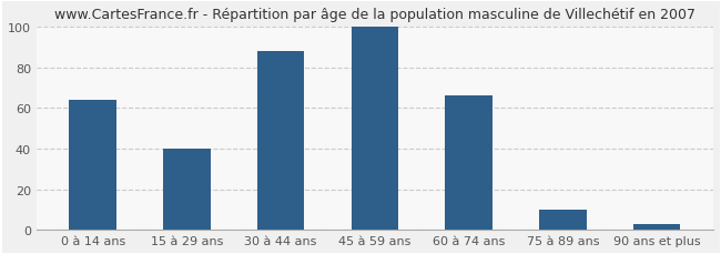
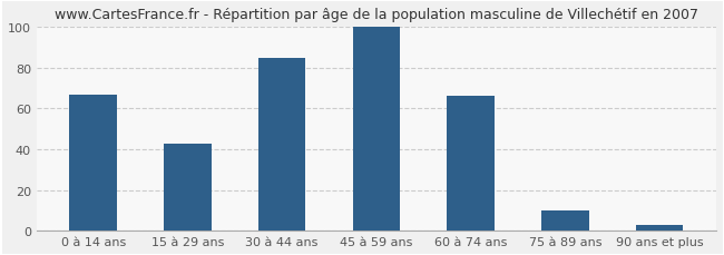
0 à 14 ans: 64 -> 67
15 à 29 ans: 40 -> 43
30 à 44 ans: 88 -> 85
